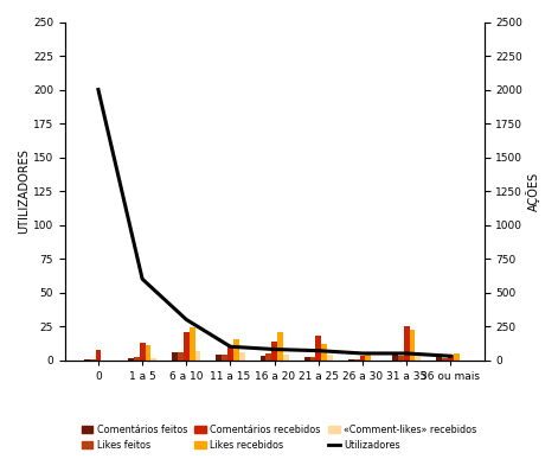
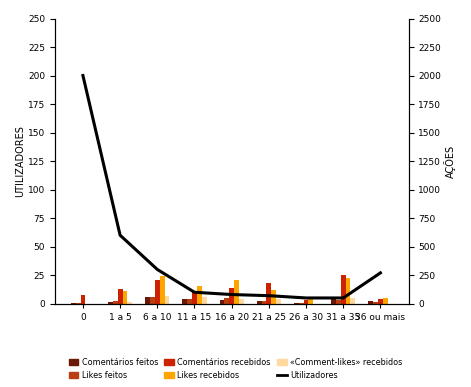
Utilizadores/36 ou mais: 3 -> 27
